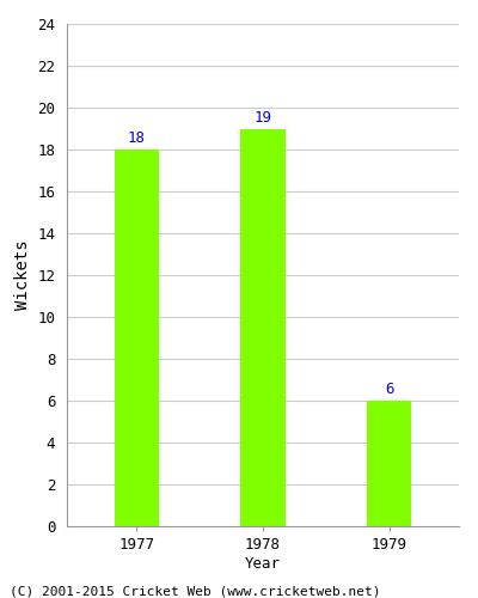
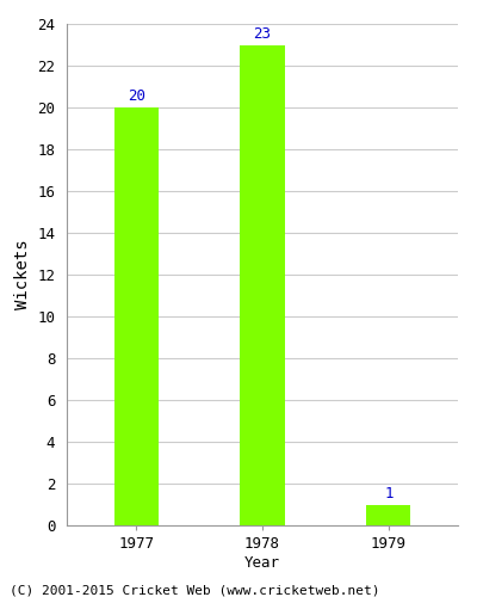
1977: 18 -> 20
1978: 19 -> 23
1979: 6 -> 1
